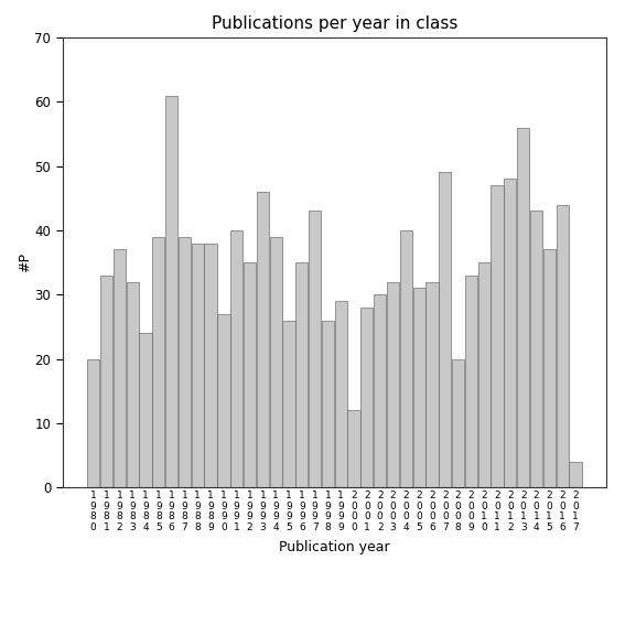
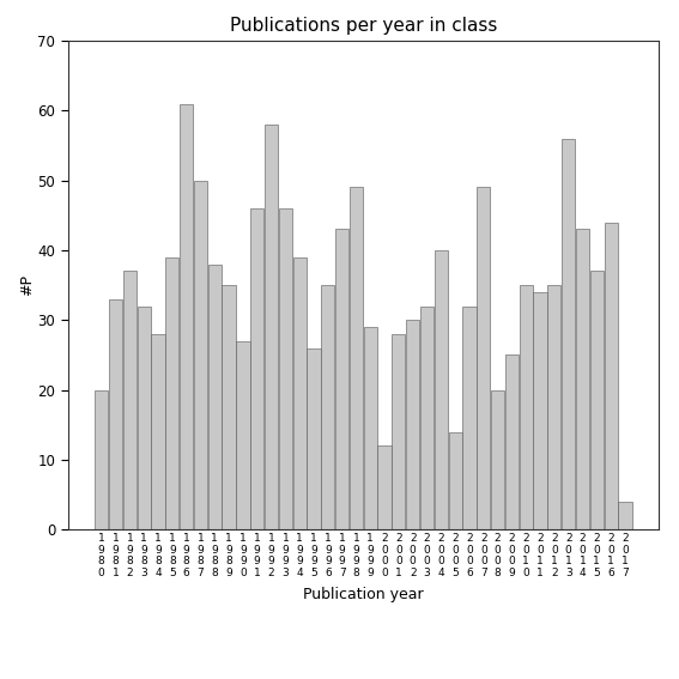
1 9 8 4: 24 -> 28
1 9 8 7: 39 -> 50
1 9 8 9: 38 -> 35
1 9 9 1: 40 -> 46
1 9 9 2: 35 -> 58
1 9 9 8: 26 -> 49
2 0 0 5: 31 -> 14
2 0 0 9: 33 -> 25
2 0 1 1: 47 -> 34
2 0 1 2: 48 -> 35
